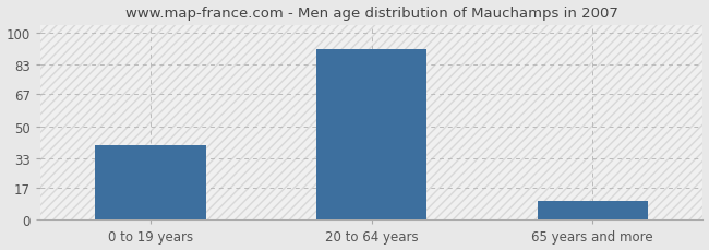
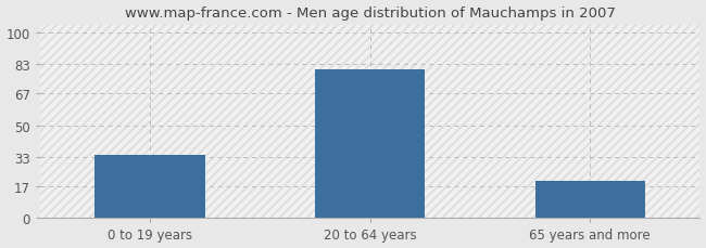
0 to 19 years: 40 -> 34
20 to 64 years: 91 -> 80
65 years and more: 10 -> 20
